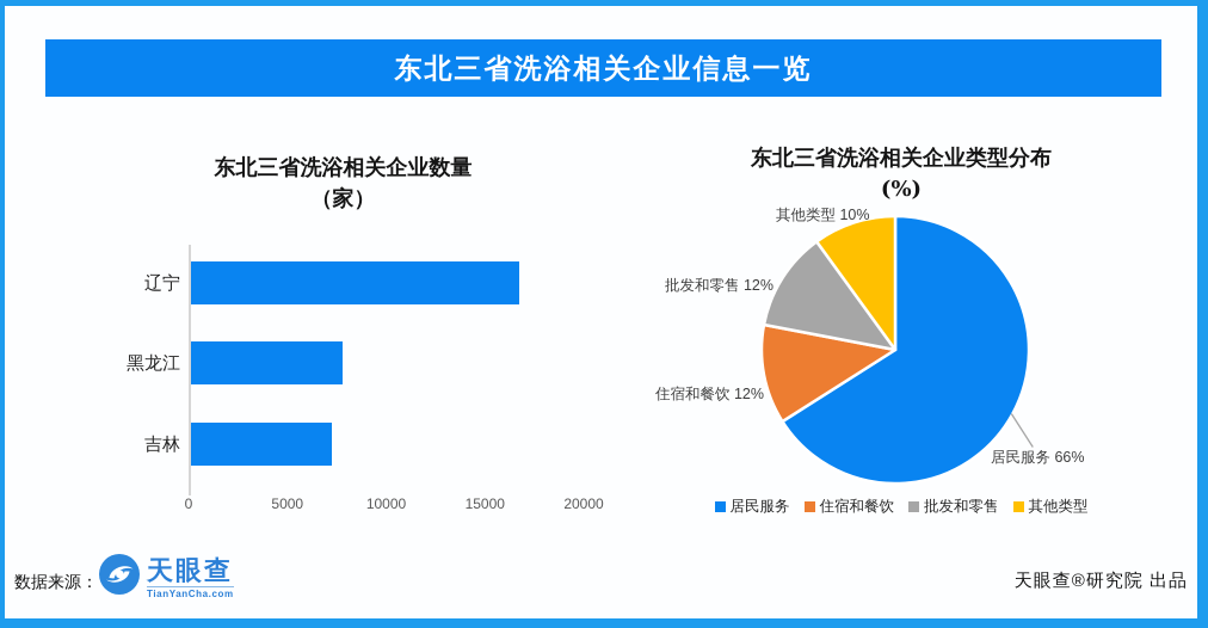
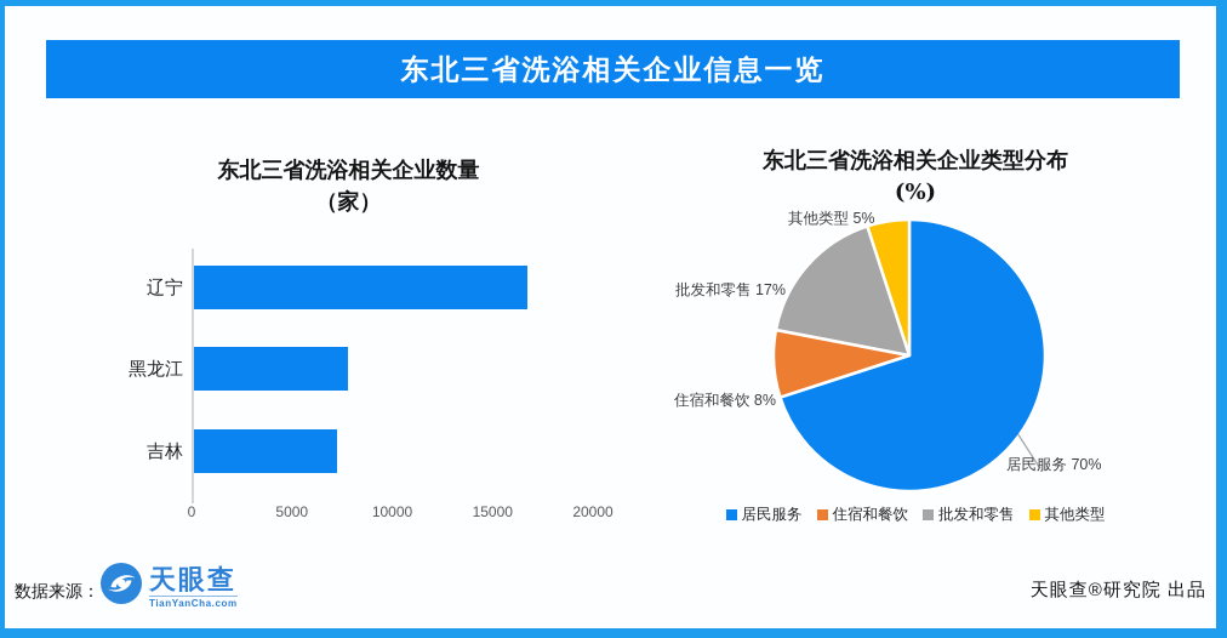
东北三省洗浴相关企业类型分布/居民服务: 66% -> 70%
东北三省洗浴相关企业类型分布/住宿和餐饮: 12% -> 8%
东北三省洗浴相关企业类型分布/批发和零售: 12% -> 17%
东北三省洗浴相关企业类型分布/其他类型: 10% -> 5%
